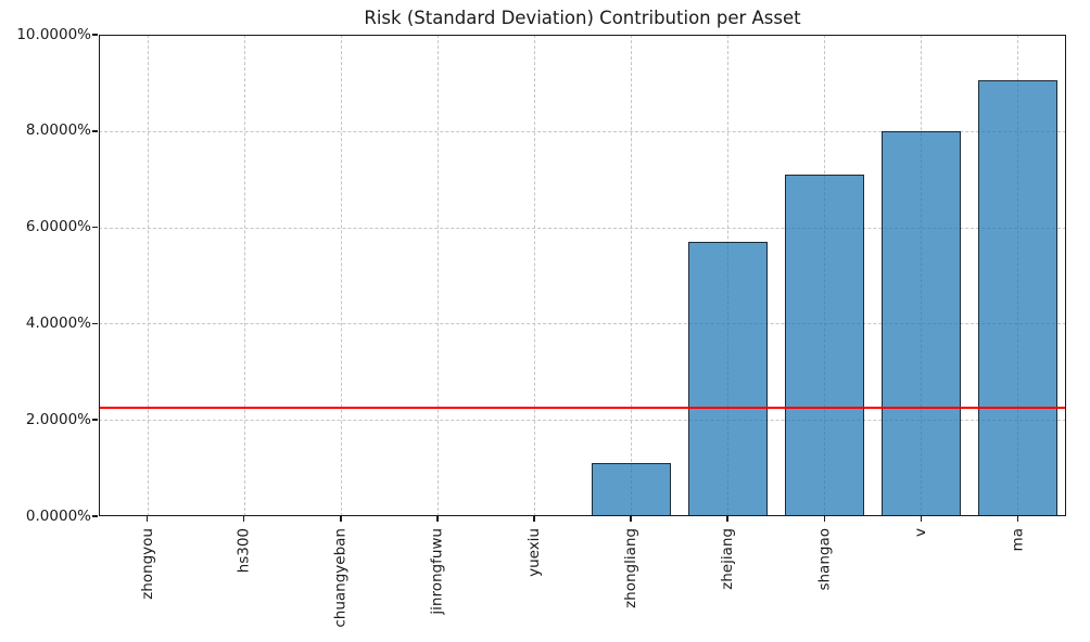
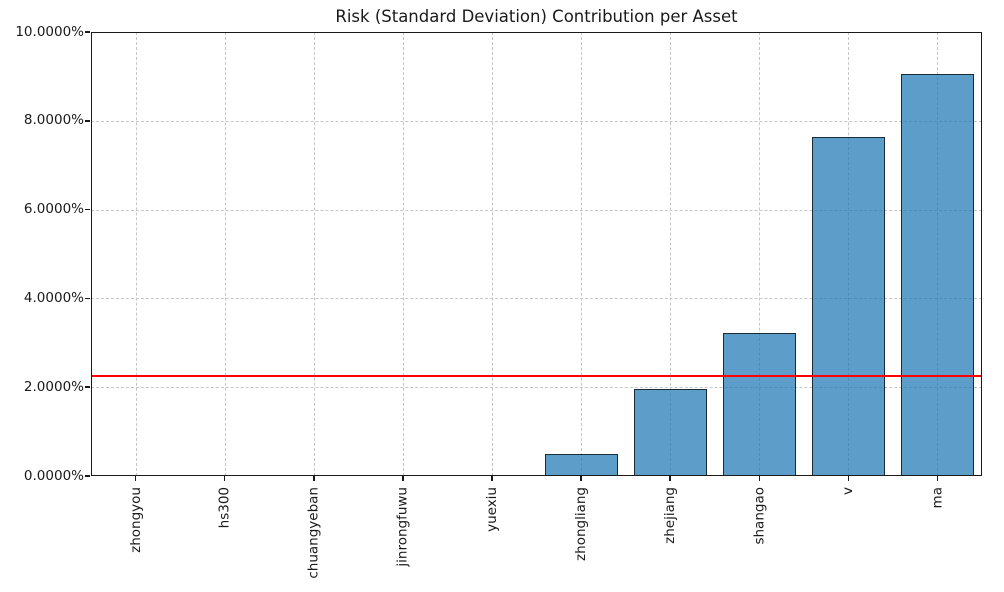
zhongliang: 1.1% -> 0.5%
zhejiang: 5.7% -> 1.9%
shangao: 7.1% -> 3.2%
v: 8.0% -> 7.6%
